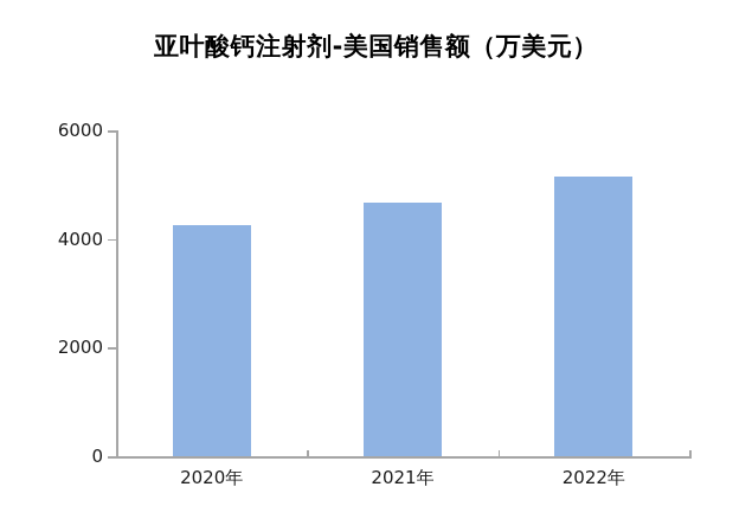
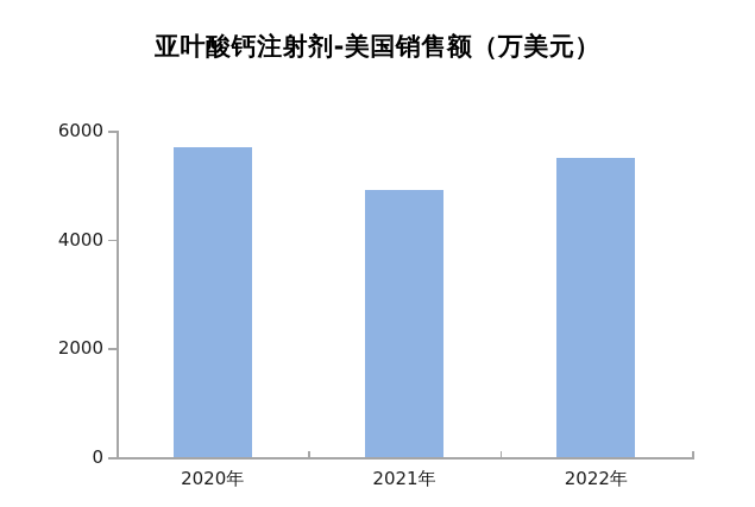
2020年: 4300 -> 5700
2021年: 4700 -> 4900
2022年: 5200 -> 5500
